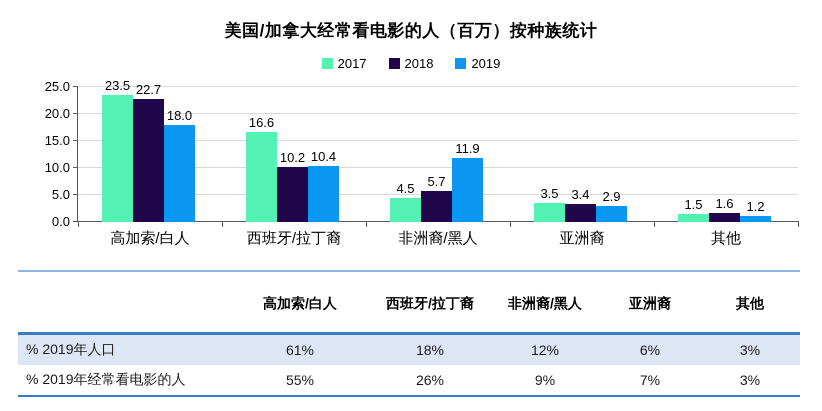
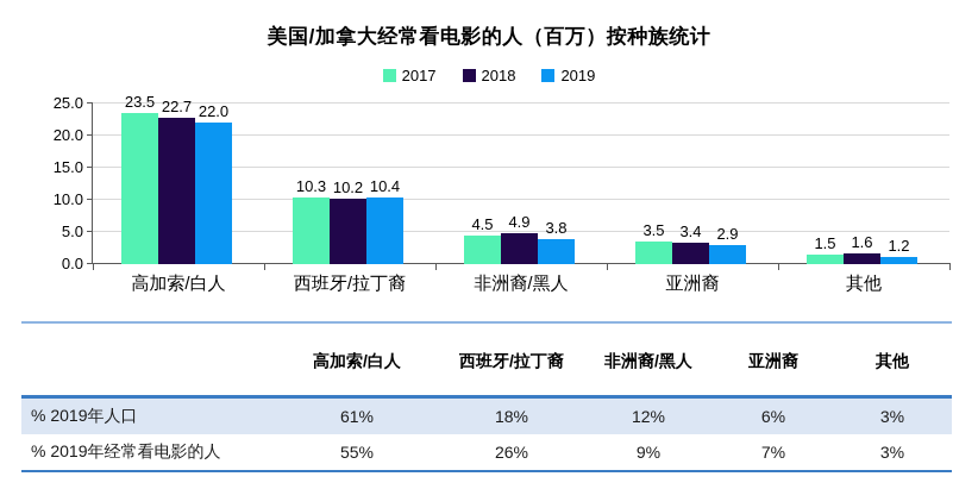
2019/高加索/白人: 18.0 -> 22.0
2017/西班牙/拉丁裔: 16.6 -> 10.3
2018/非洲裔/黑人: 5.7 -> 4.9
2019/非洲裔/黑人: 11.9 -> 3.8
